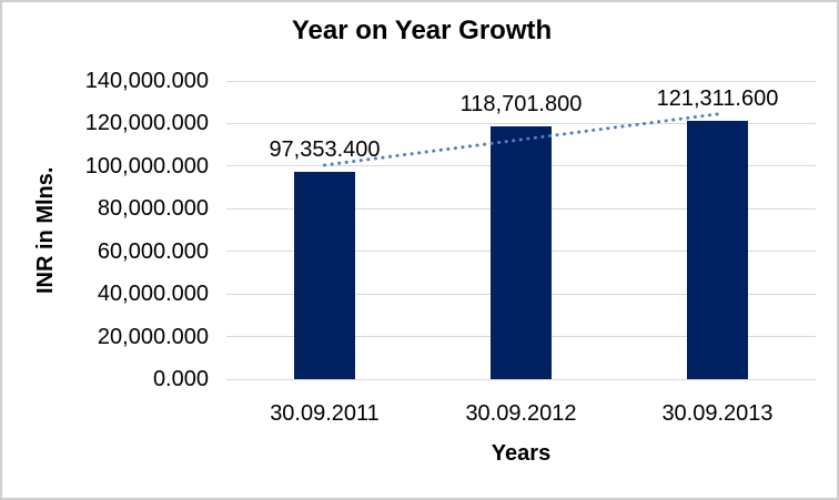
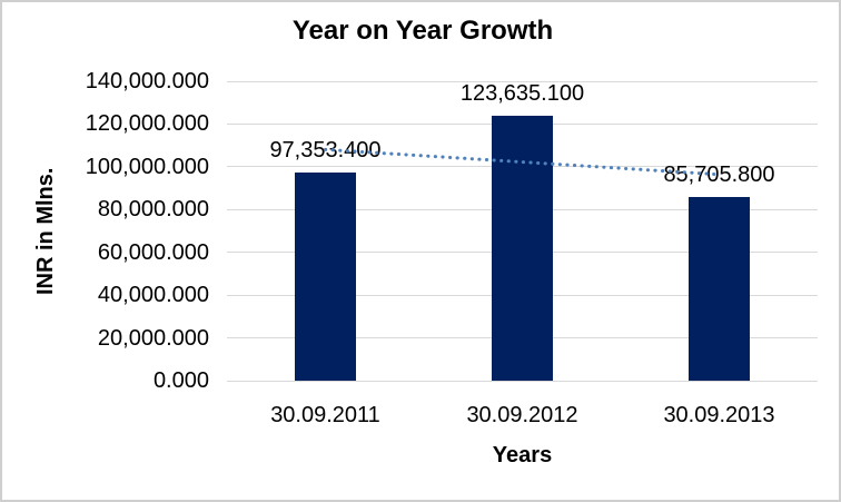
30.09.2012: 118,701.800 -> 123,635.100
30.09.2013: 121,311.600 -> 85,705.800
